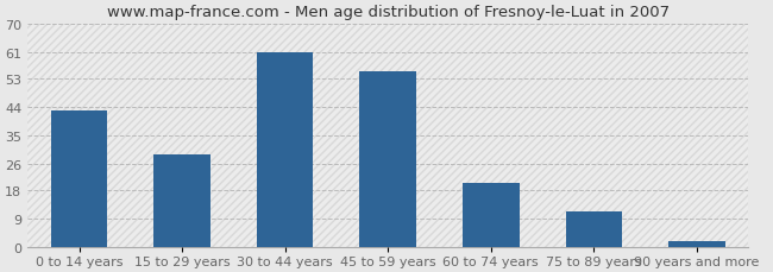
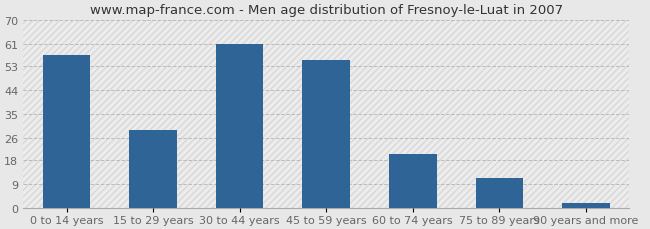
0 to 14 years: 43 -> 57
